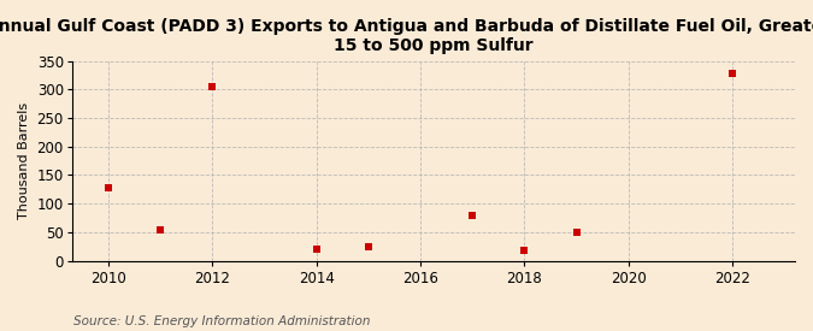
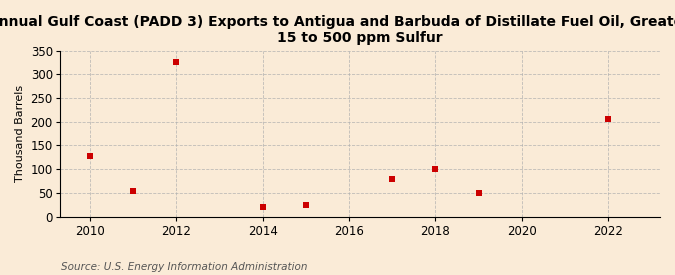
2012: 305 -> 325
2018: 18 -> 100
2022: 328 -> 205
